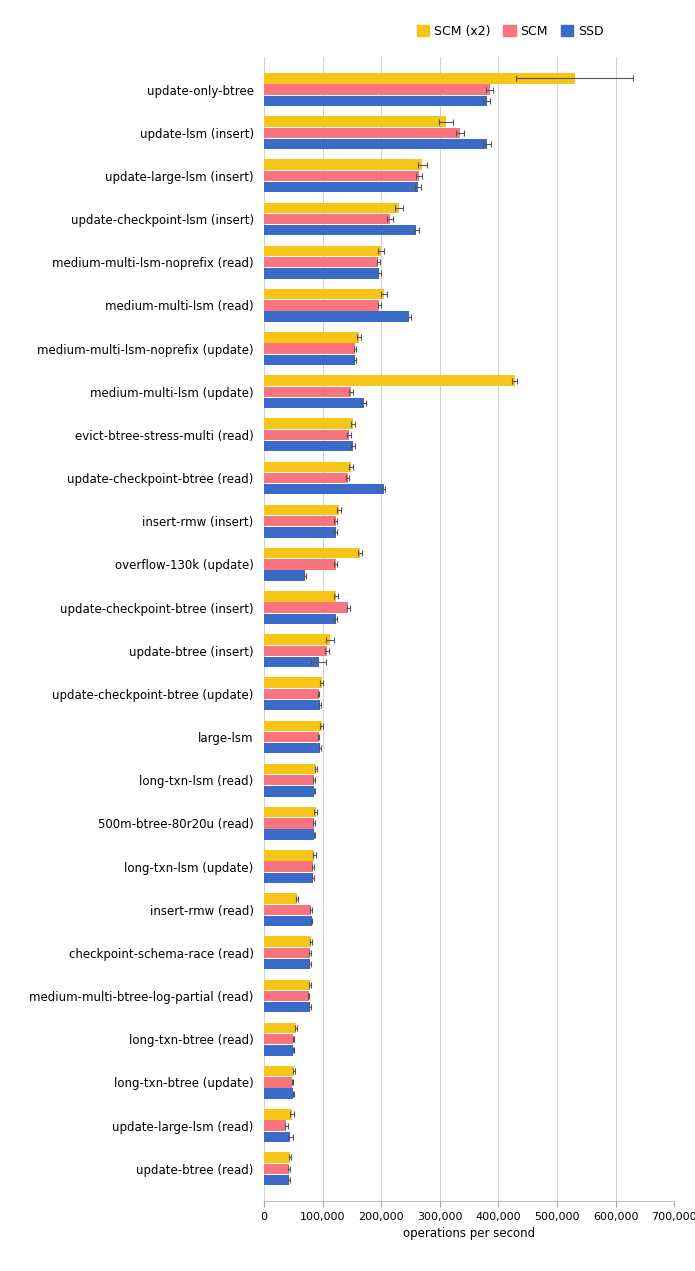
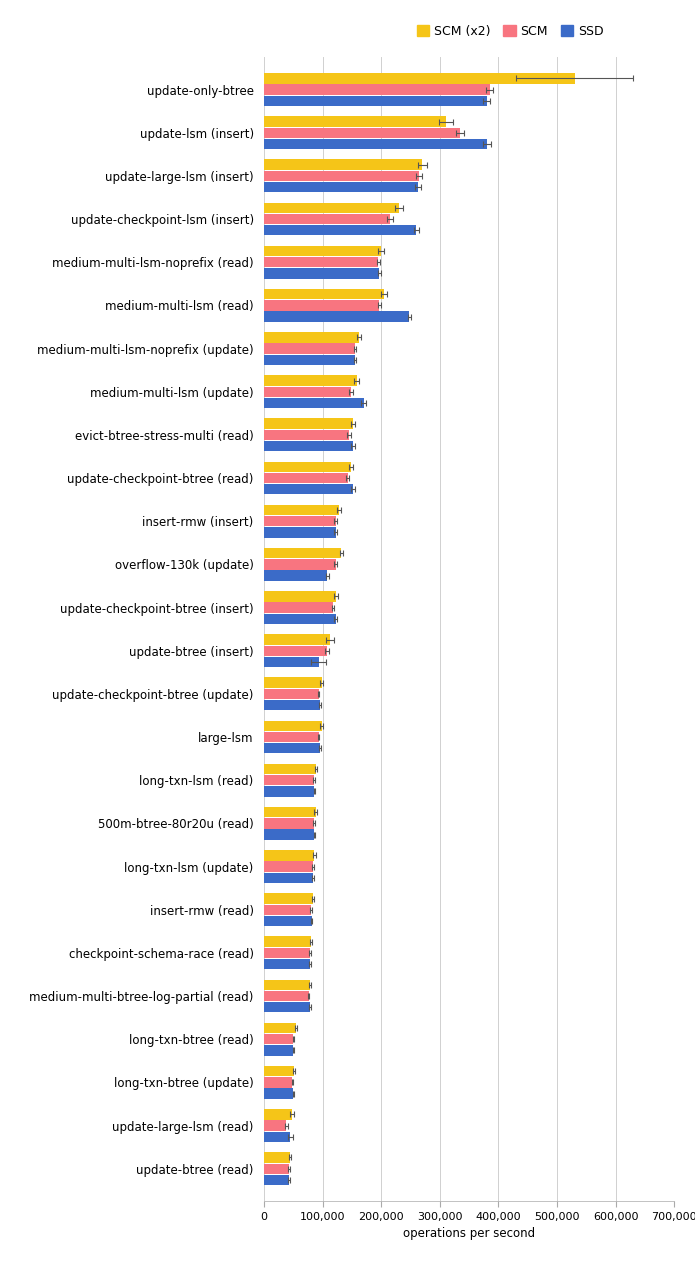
SCM (x2)/medium-multi-lsm (update): 428,000 -> 158,000
SSD/update-checkpoint-btree (read): 204,000 -> 152,000
SCM (x2)/overflow-130k (update): 164,000 -> 132,000
SSD/overflow-130k (update): 70,000 -> 108,000
SCM/update-checkpoint-btree (insert): 144,000 -> 118,000
SCM (x2)/insert-rmw (read): 56,000 -> 83,000
